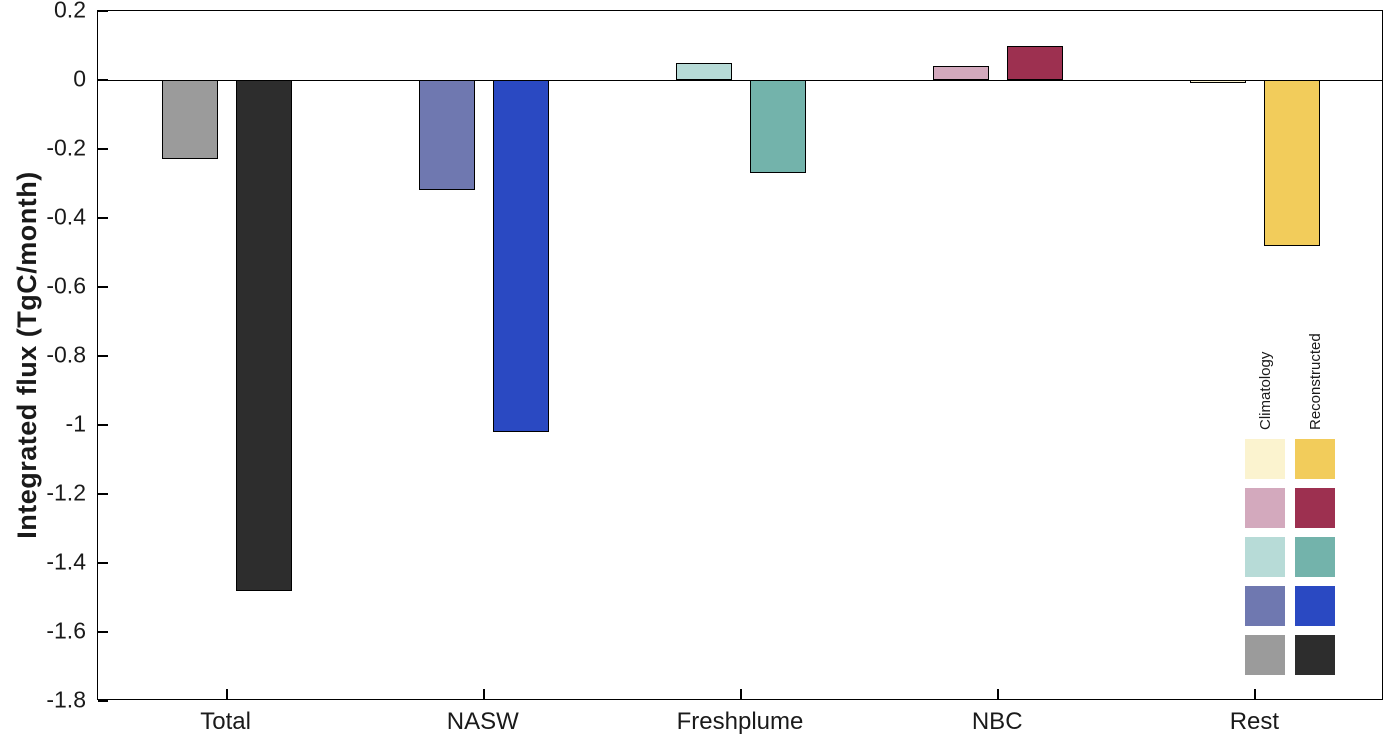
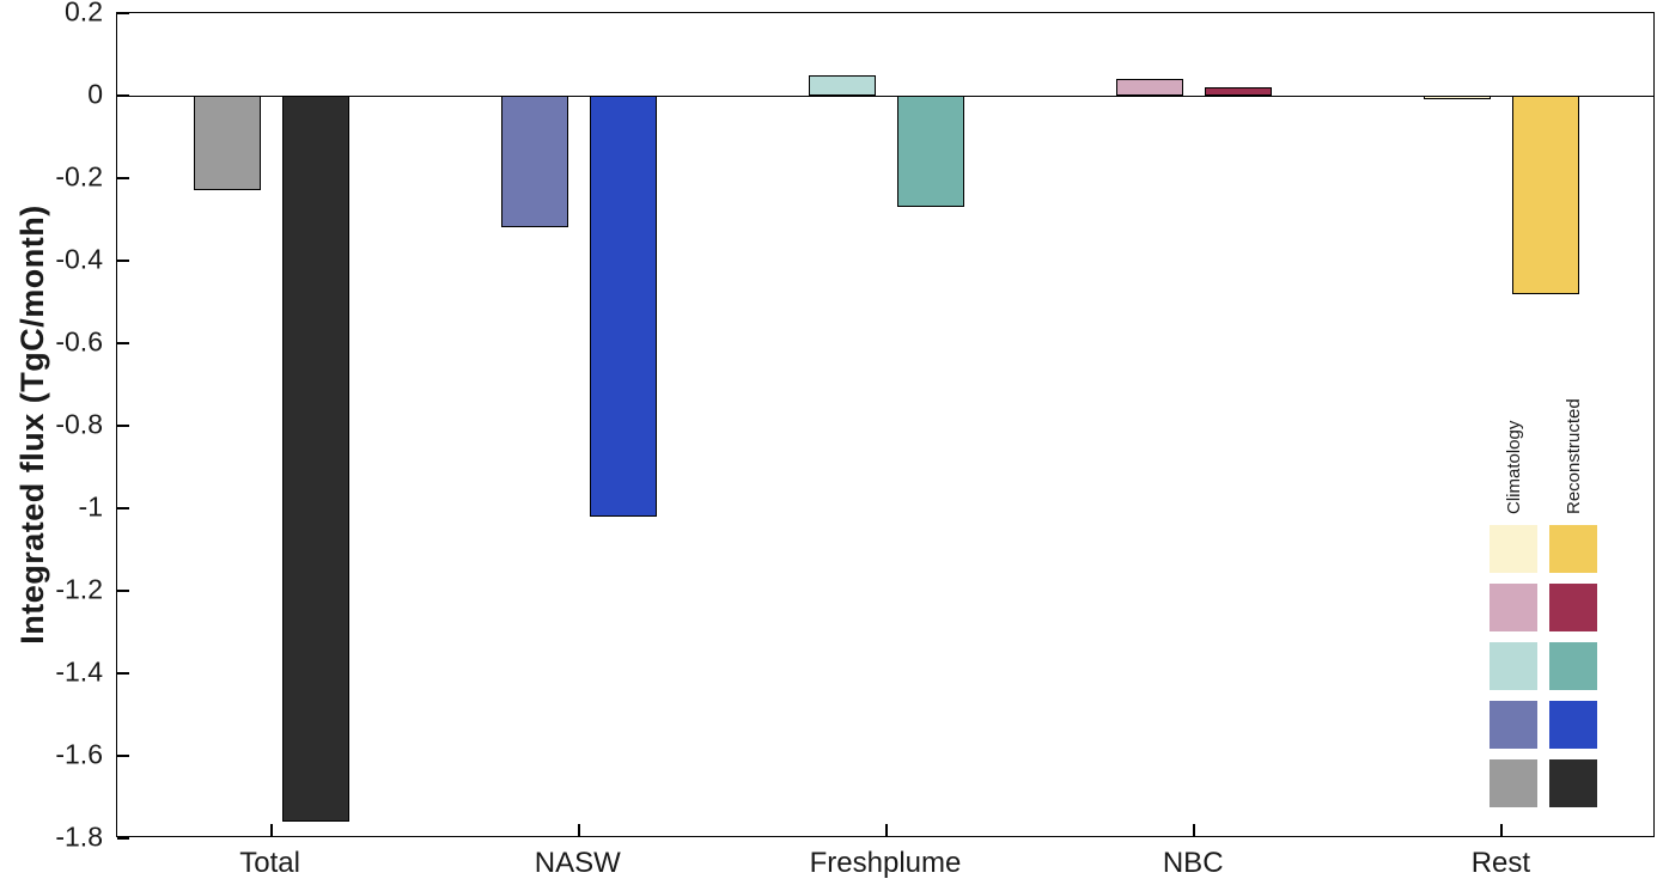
Reconstructed/Total: -1.48 -> -1.76
Reconstructed/NBC: 0.10 -> 0.02
